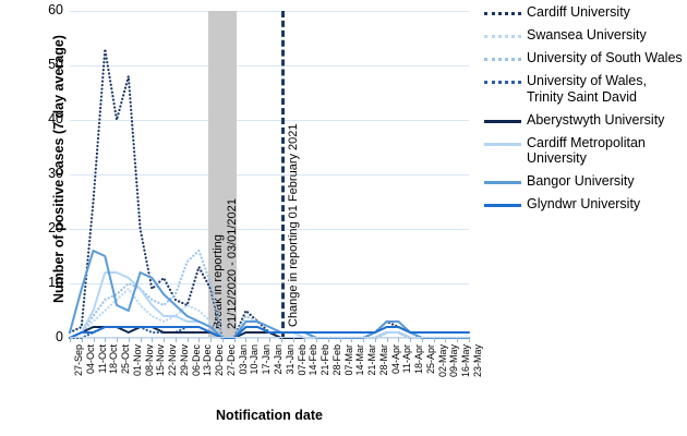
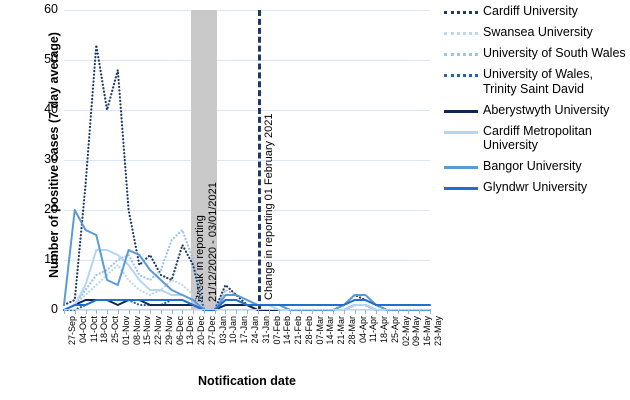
Bangor University/04-Oct: 9 -> 20
University of South Wales/08-Nov: 9 -> 11
